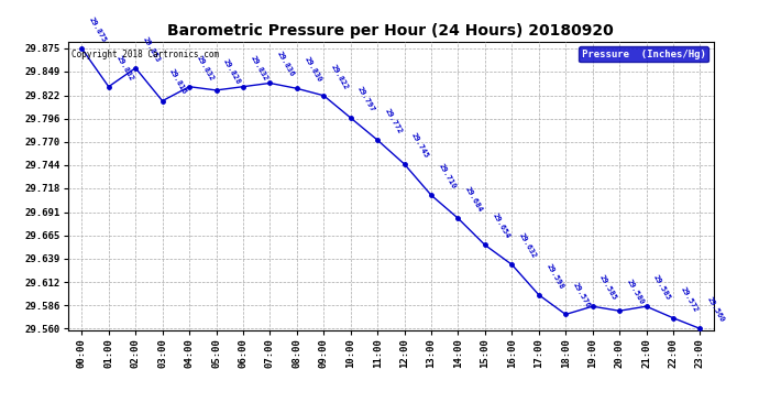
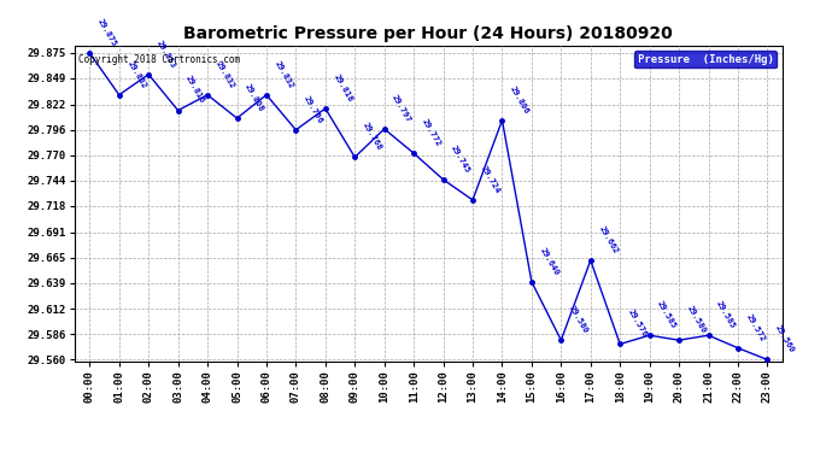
05:00: 29.828 -> 29.808
07:00: 29.836 -> 29.796
08:00: 29.830 -> 29.818
09:00: 29.822 -> 29.768
13:00: 29.710 -> 29.724
14:00: 29.684 -> 29.806
15:00: 29.654 -> 29.640
16:00: 29.632 -> 29.580
17:00: 29.598 -> 29.662
